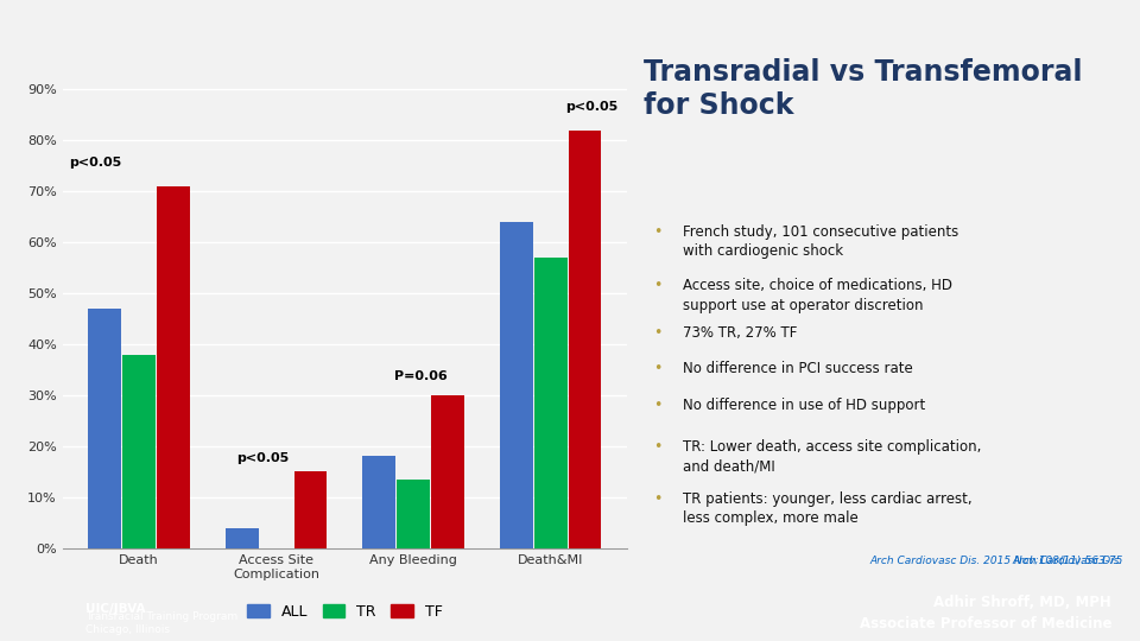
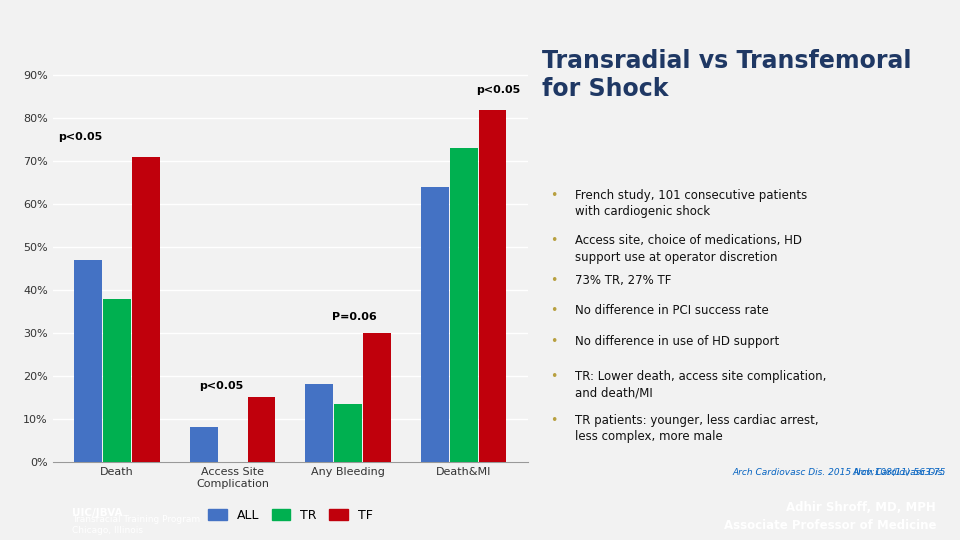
ALL/Access Site Complication: 4% -> 8%
TR/Death&MI: 57.0% -> 73.0%
